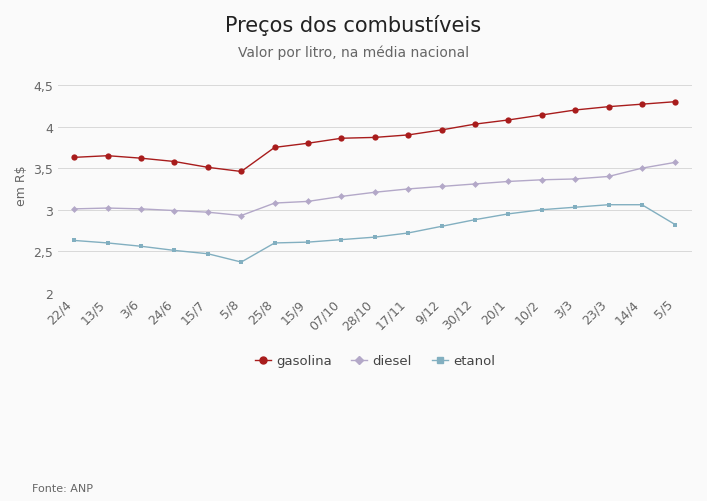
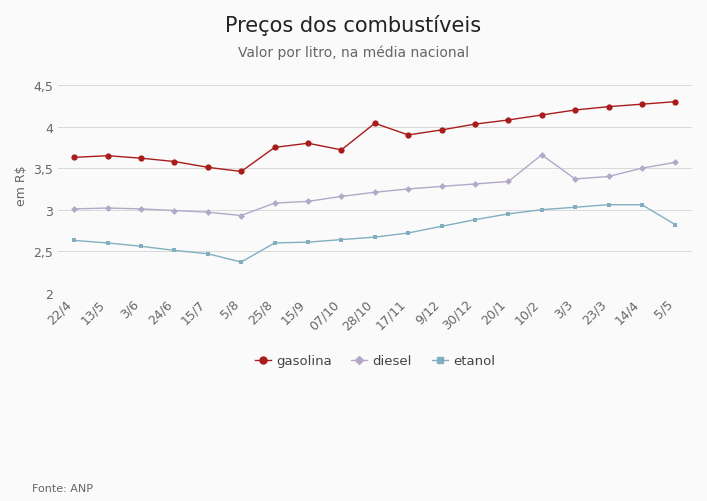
gasolina/07/10: 3,86 -> 3,72
gasolina/28/10: 3,87 -> 4,04
diesel/10/2: 3,36 -> 3,66
